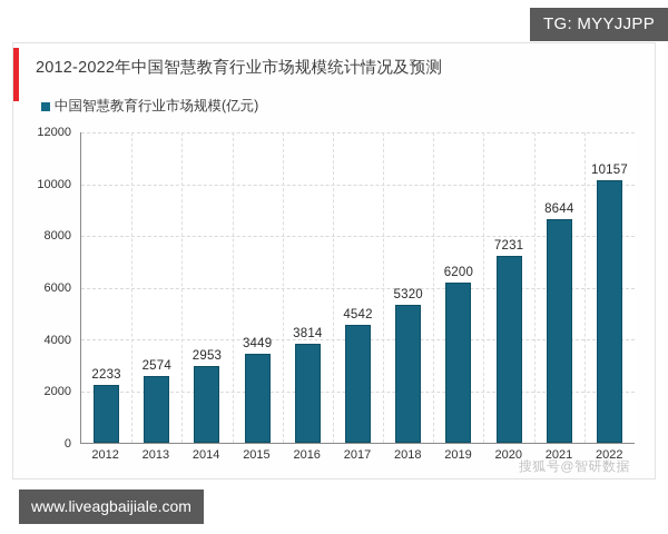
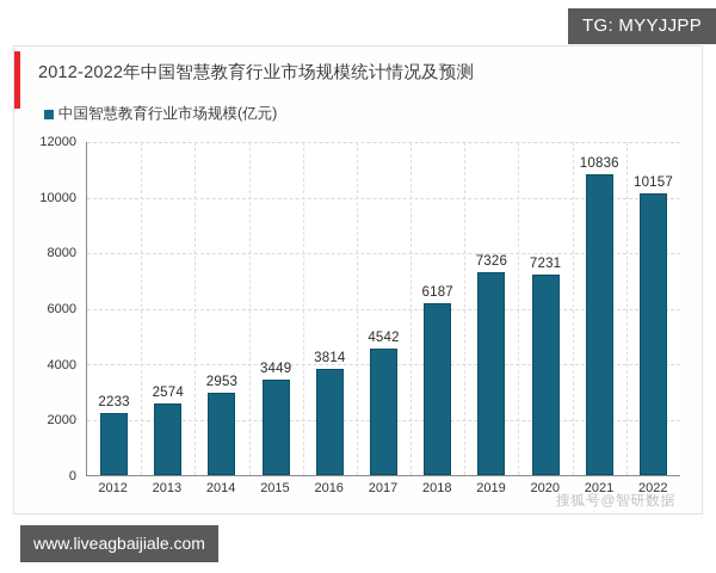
2018: 5320 -> 6187
2019: 6200 -> 7326
2021: 8644 -> 10836
